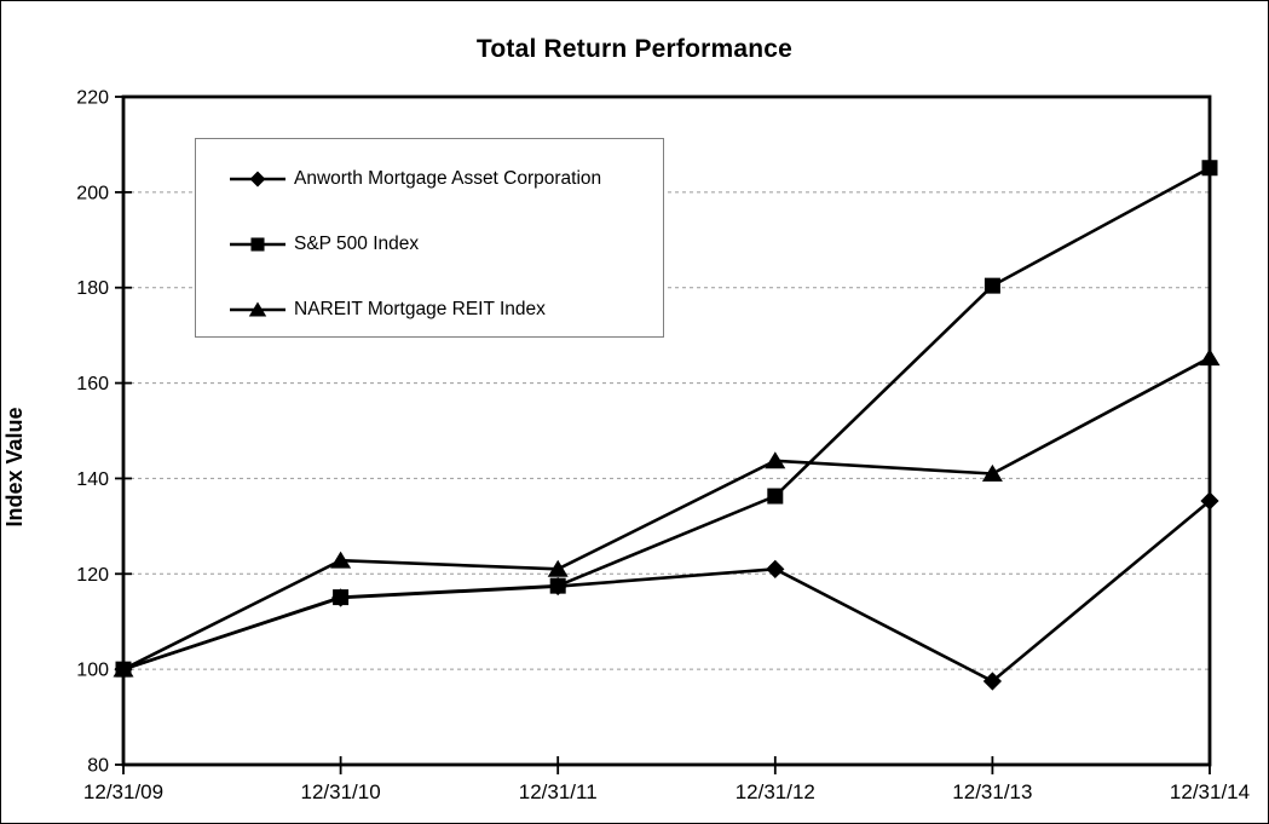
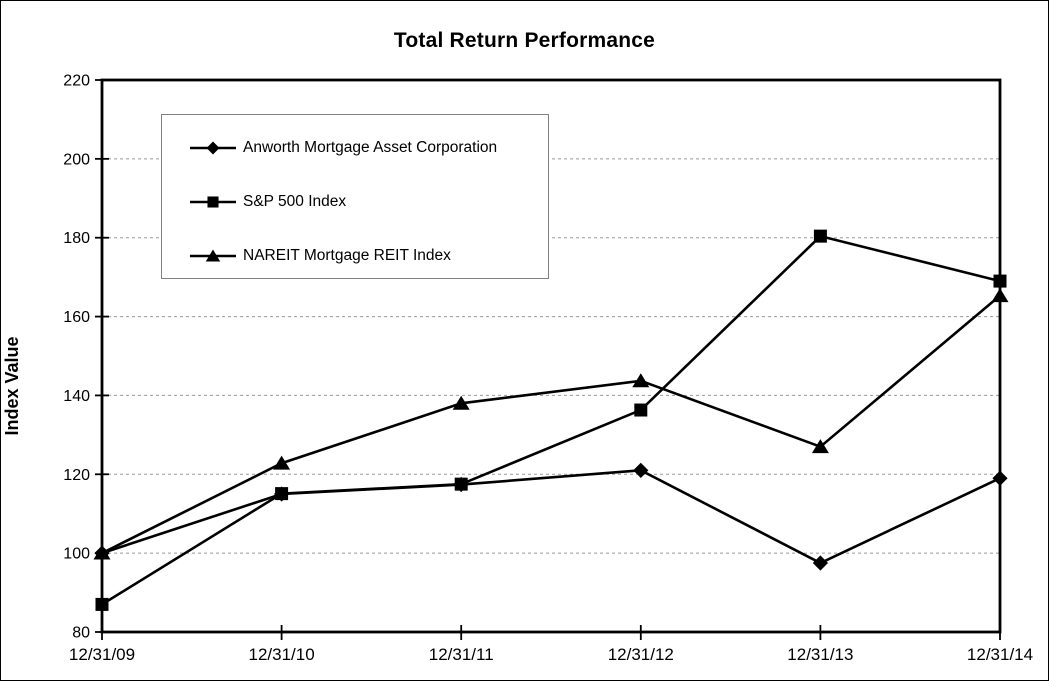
S&P 500 Index/12/31/09: 100 -> 87
NAREIT Mortgage REIT Index/12/31/11: 121 -> 138
NAREIT Mortgage REIT Index/12/31/13: 141 -> 127
Anworth Mortgage Asset Corporation/12/31/14: 135 -> 119
S&P 500 Index/12/31/14: 205 -> 169
